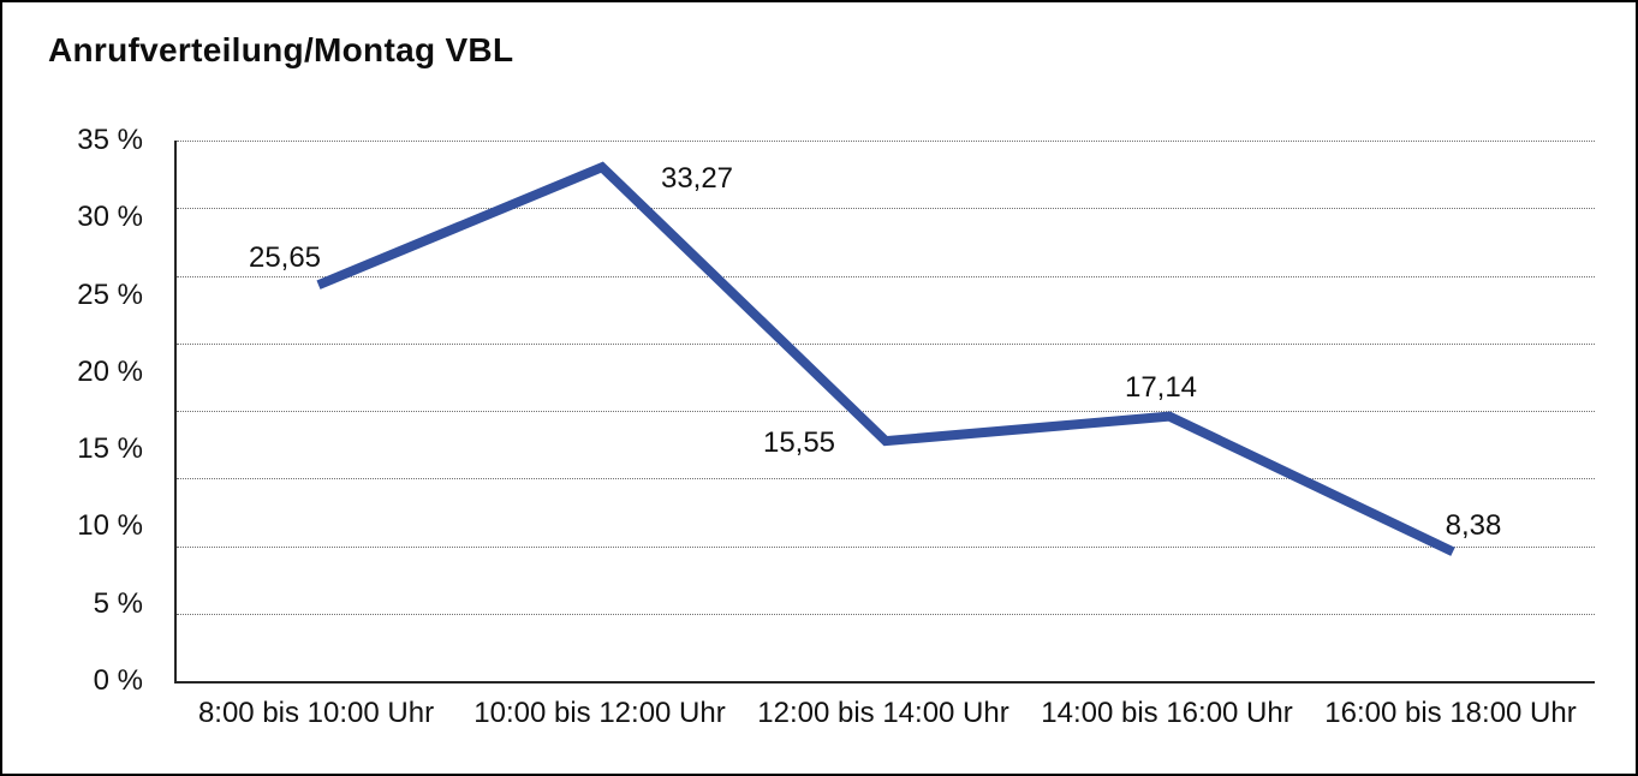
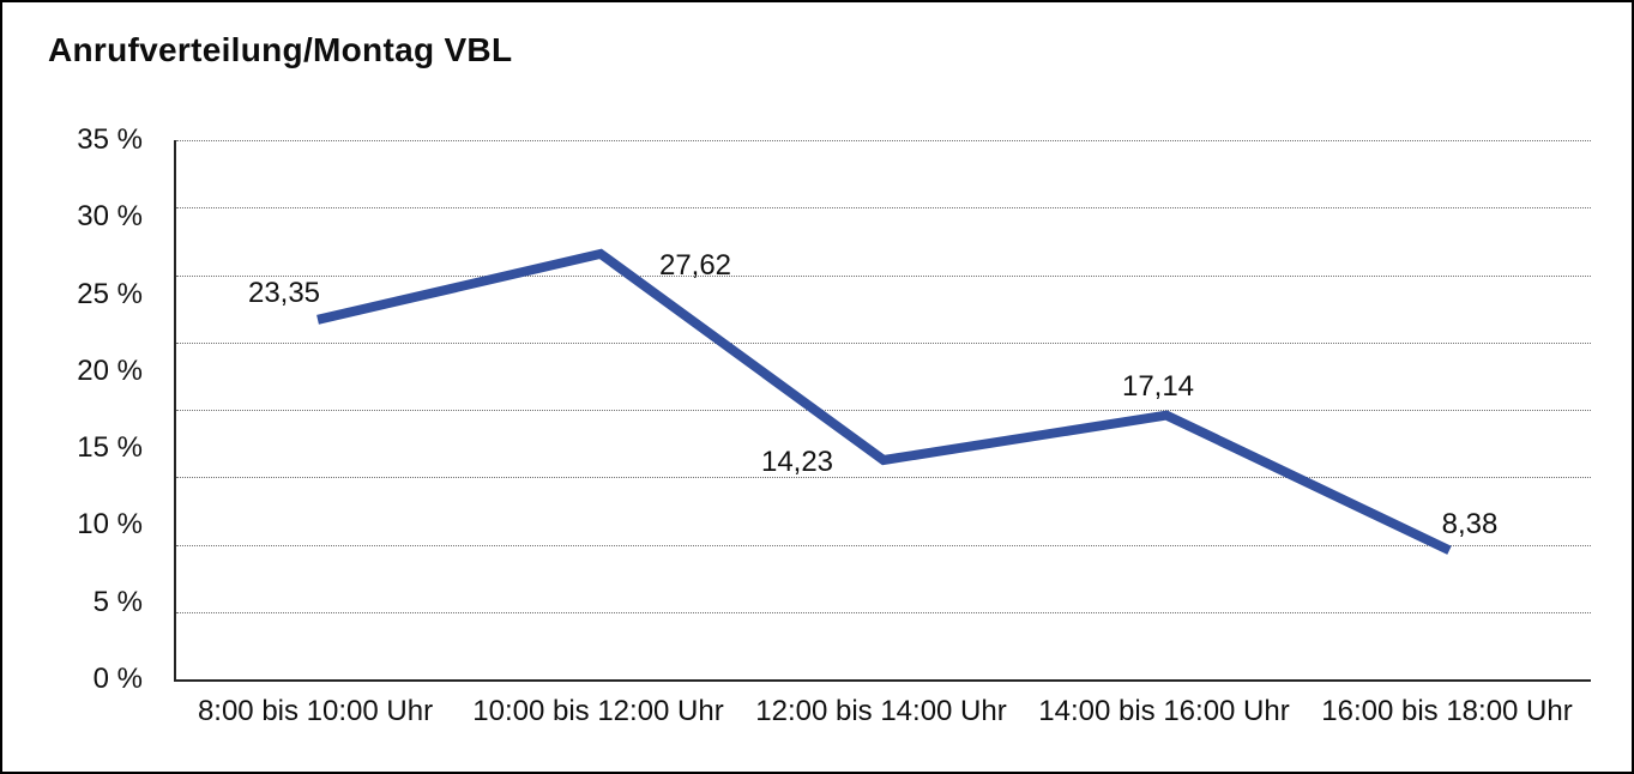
8:00 bis 10:00 Uhr: 25,65 -> 23,35
10:00 bis 12:00 Uhr: 33,27 -> 27,62
12:00 bis 14:00 Uhr: 15,55 -> 14,23
